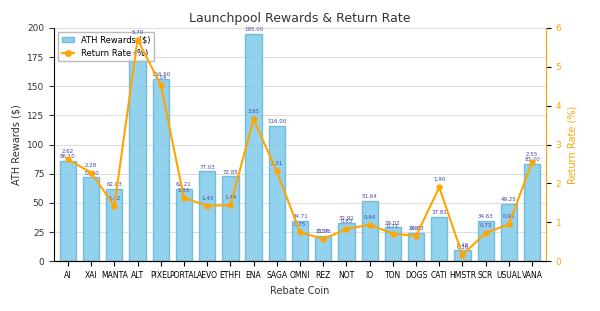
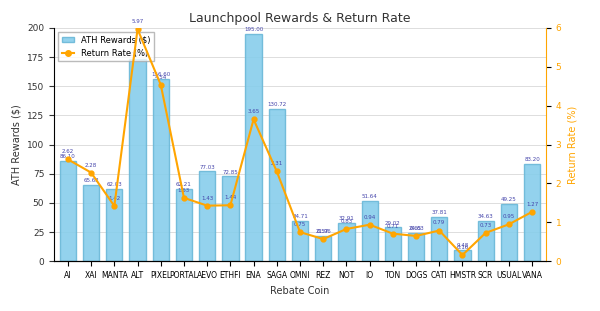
ATH Rewards ($)/XAI: 72 -> 66
Return Rate (%)/ALT: 5.70 -> 5.97
ATH Rewards ($)/SAGA: 116 -> 131
Return Rate (%)/CATI: 1.90 -> 0.79
Return Rate (%)/VANA: 2.55 -> 1.27
